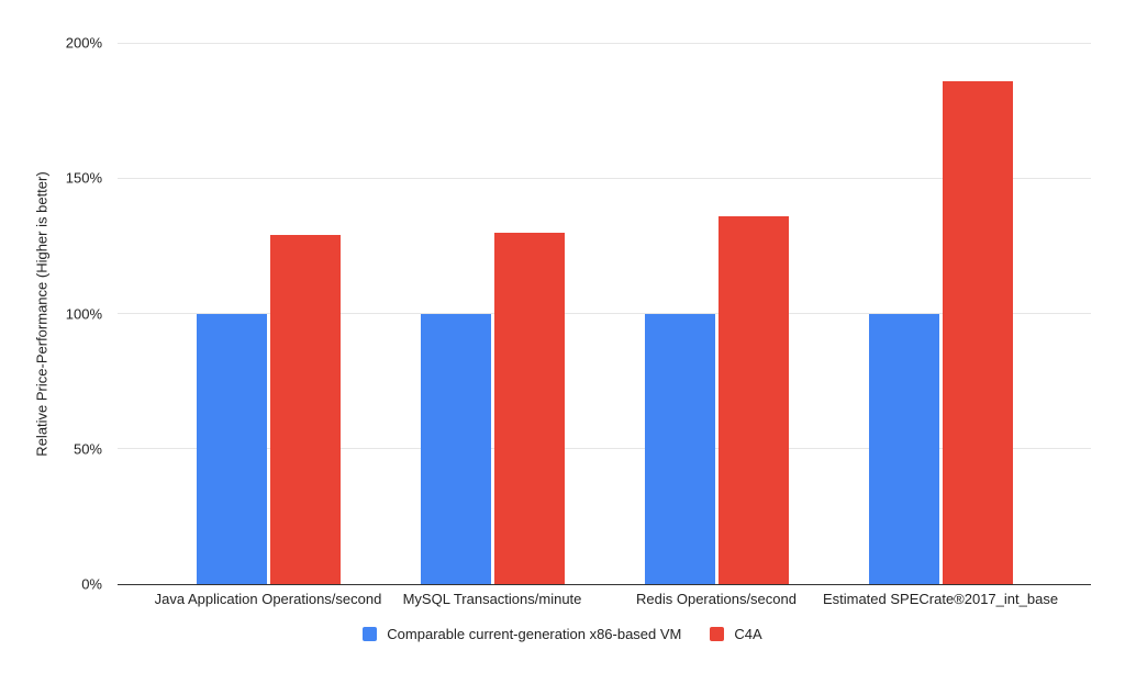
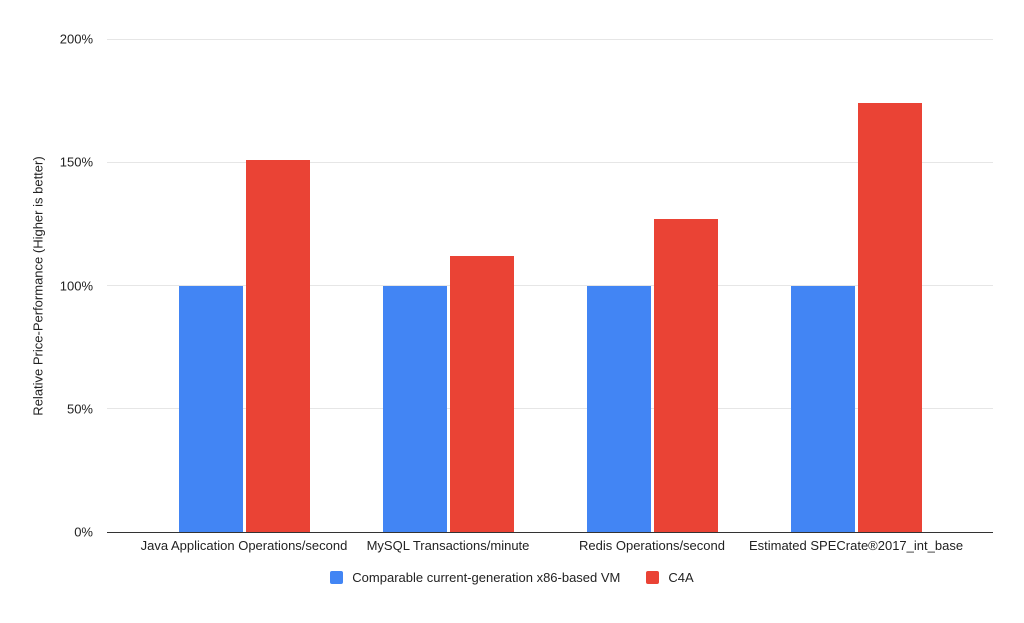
C4A/Java Application Operations/second: 129% -> 151%
C4A/MySQL Transactions/minute: 130% -> 112%
C4A/Redis Operations/second: 136% -> 127%
C4A/Estimated SPECrate®2017_int_base: 186% -> 174%
